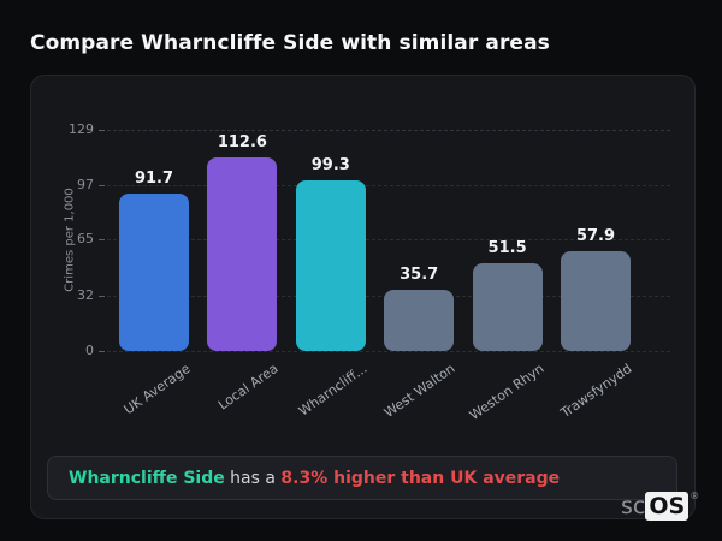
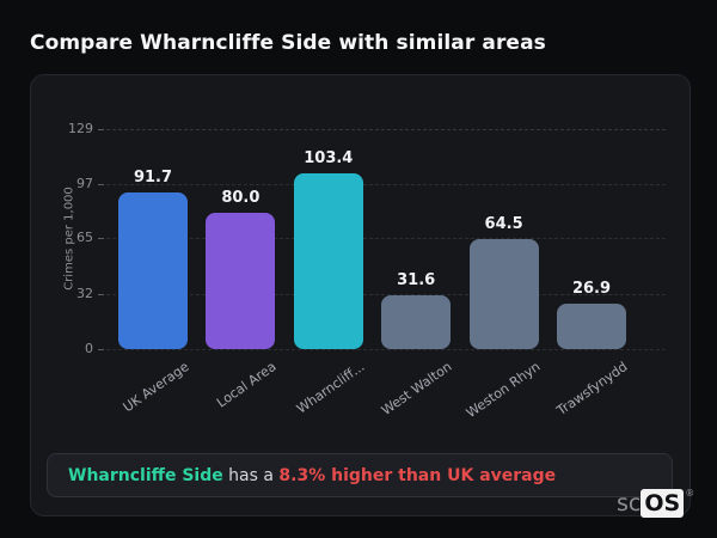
Local Area: 112.6 -> 80.0
Wharncliff...: 99.3 -> 103.4
West Walton: 35.7 -> 31.6
Weston Rhyn: 51.5 -> 64.5
Trawsfynydd: 57.9 -> 26.9
